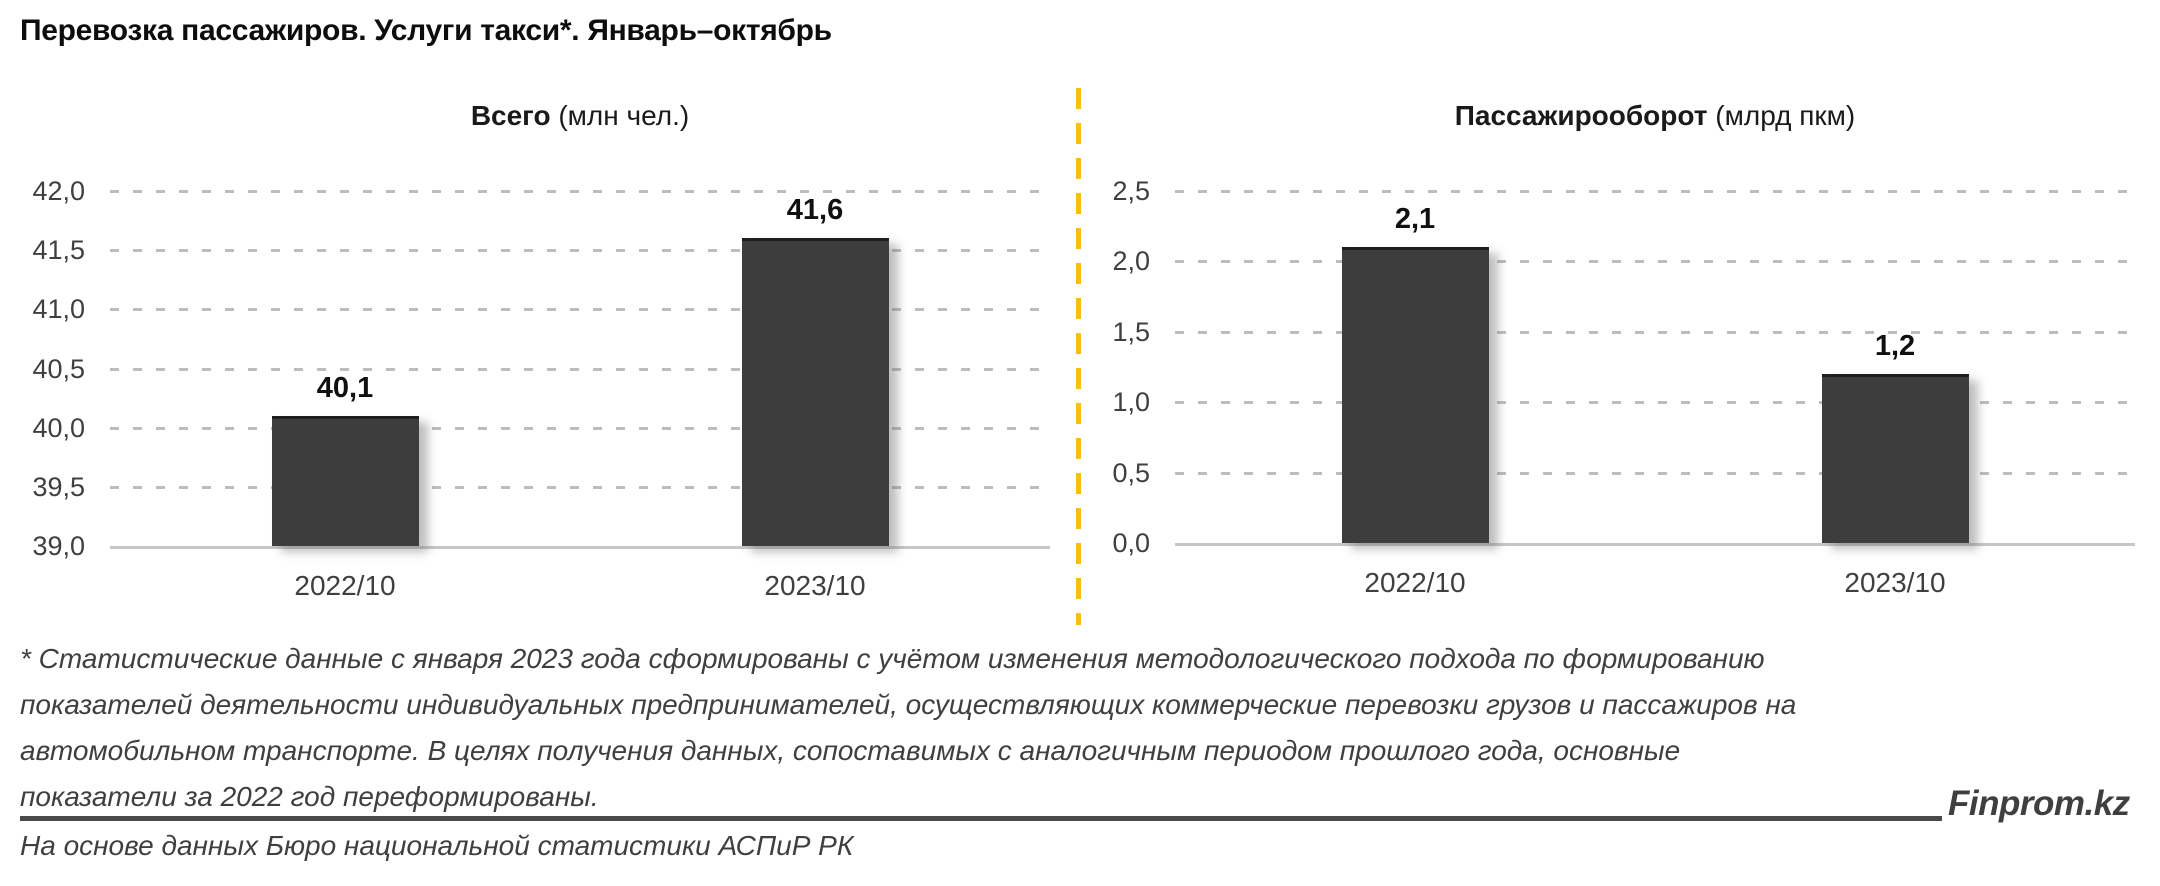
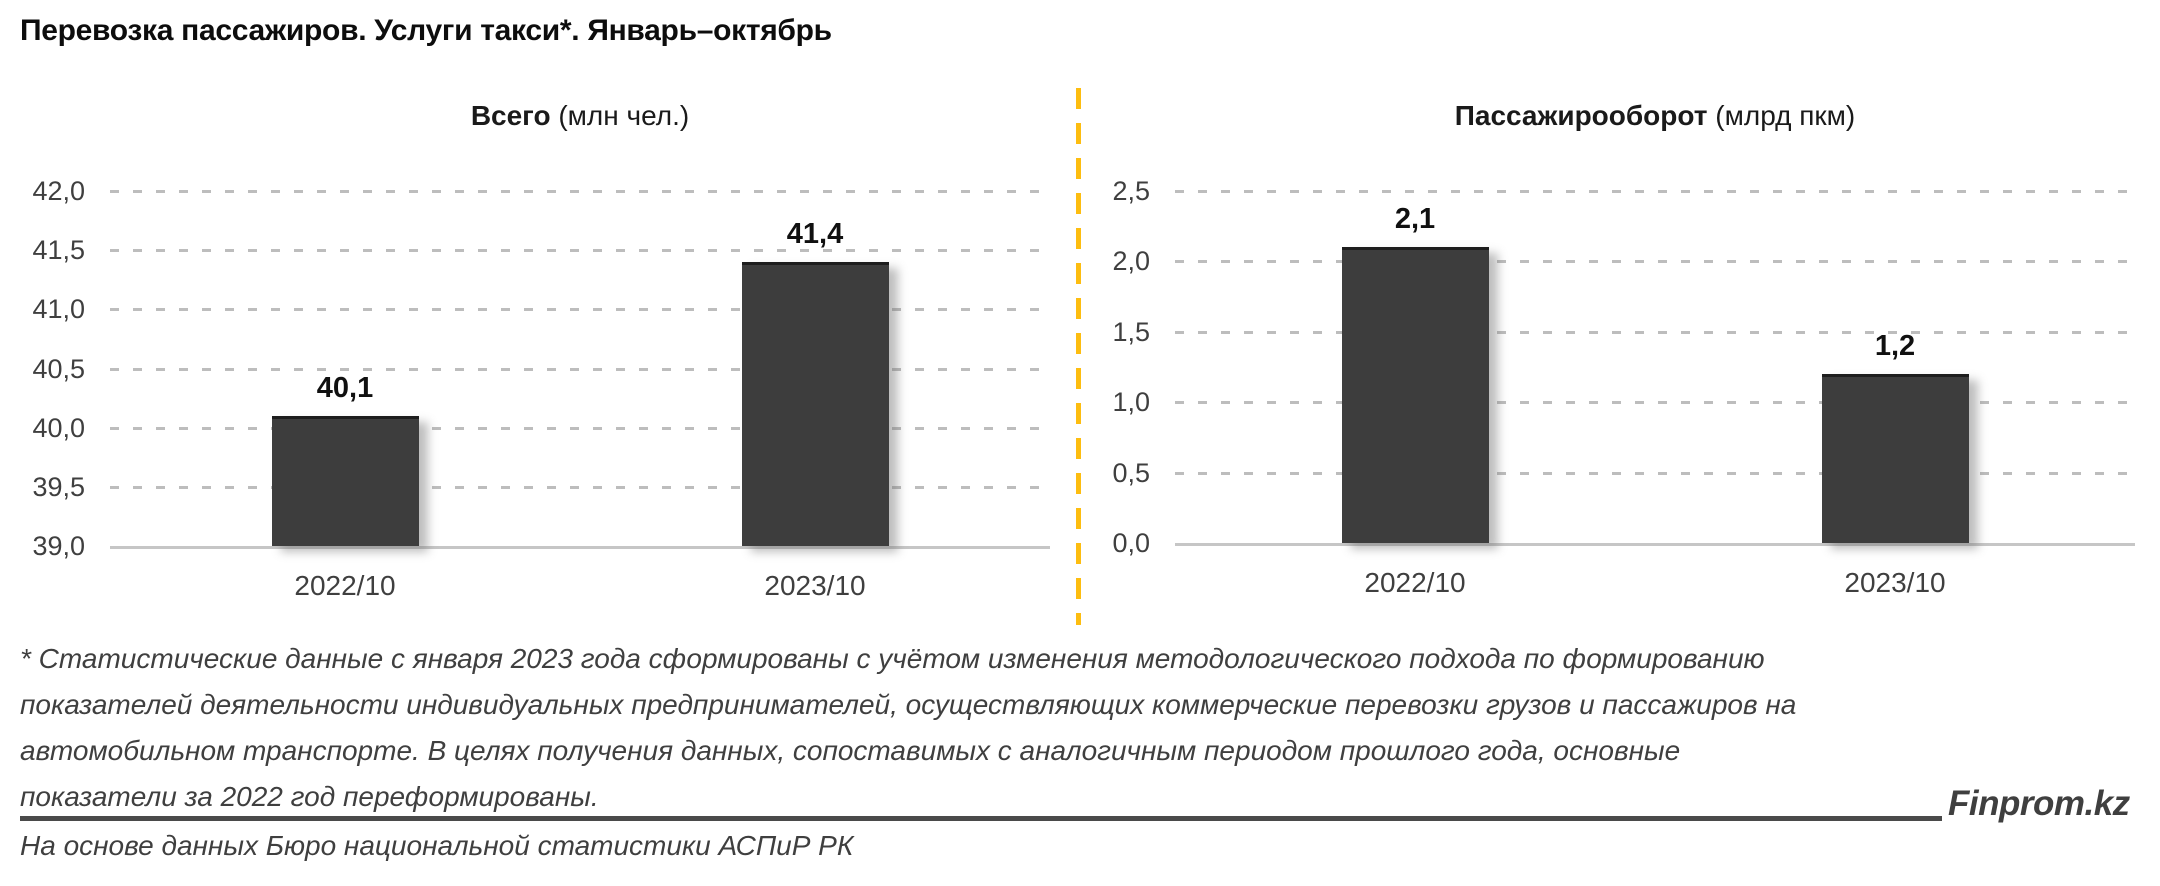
Всего/2023/10: 41,6 -> 41,4
